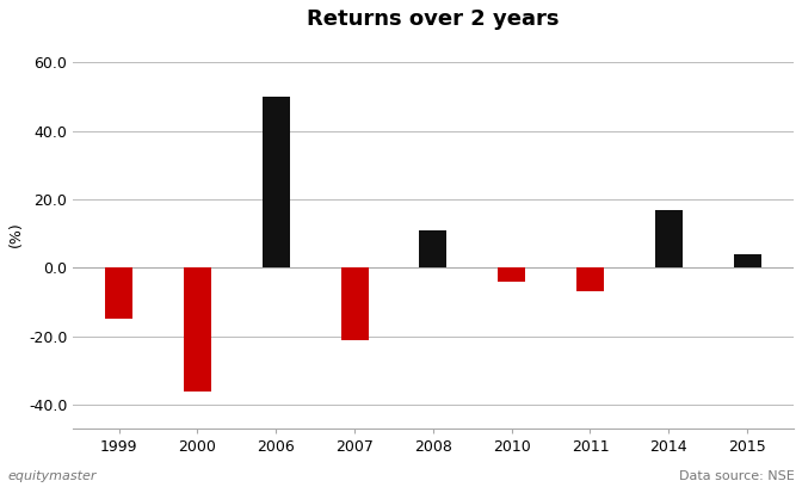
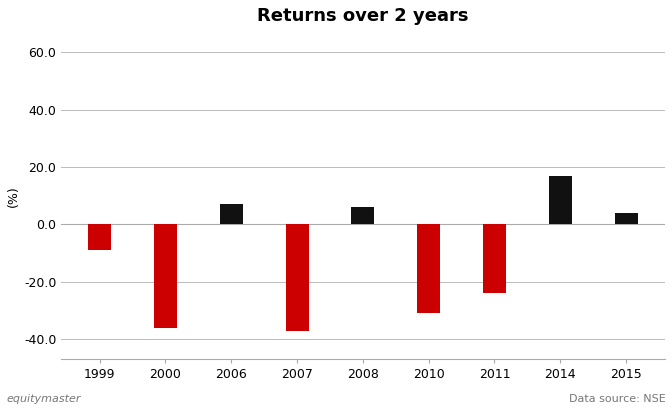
1999: -15 -> -9
2006: 50 -> 7
2007: -21 -> -37
2008: 11 -> 6
2010: -4 -> -31
2011: -7 -> -24
